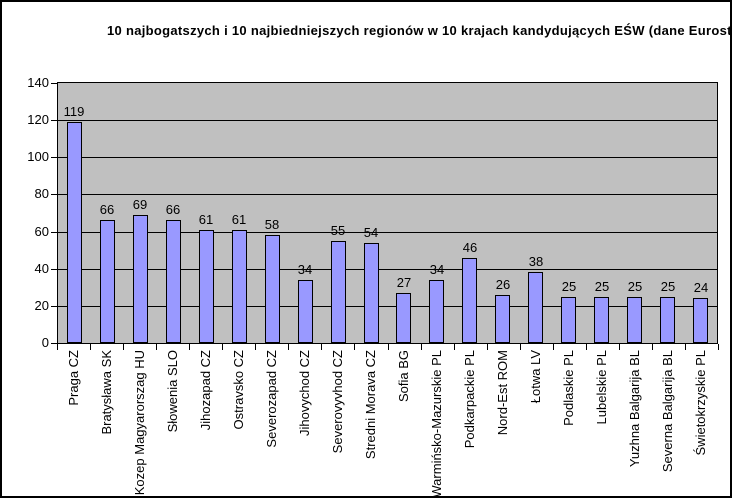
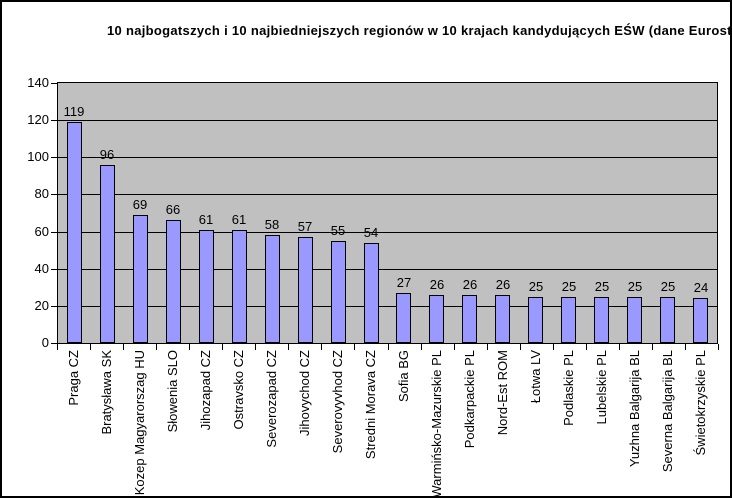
Bratysława SK: 66 -> 96
Jihovychod CZ: 34 -> 57
Warmińsko-Mazurskie PL: 34 -> 26
Podkarpackie PL: 46 -> 26
Łotwa LV: 38 -> 25
